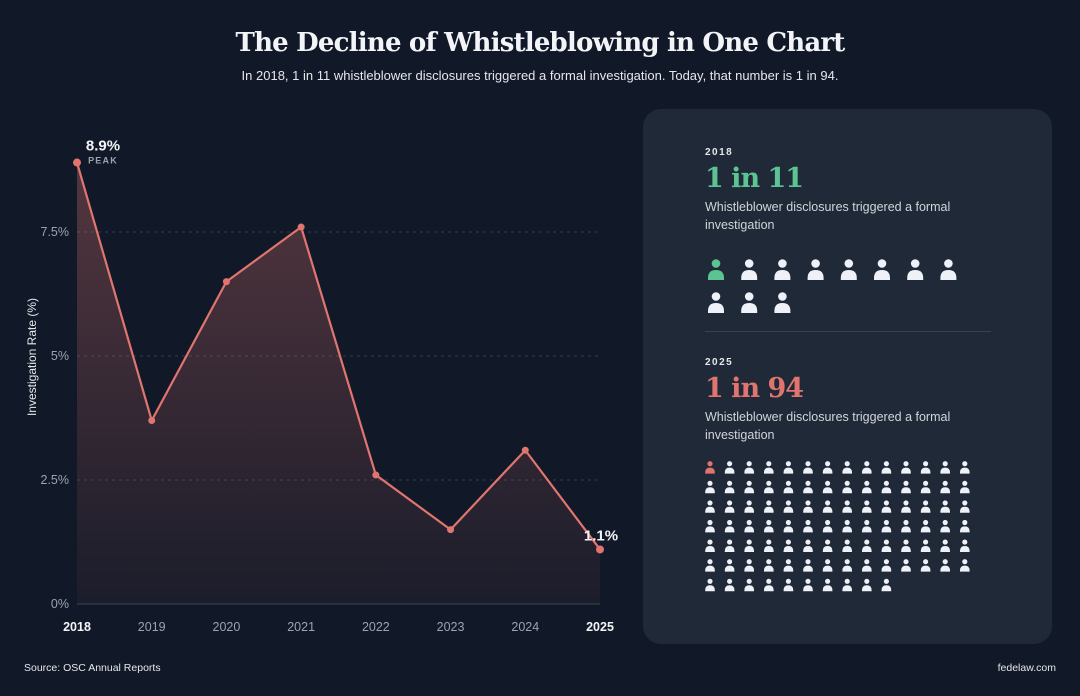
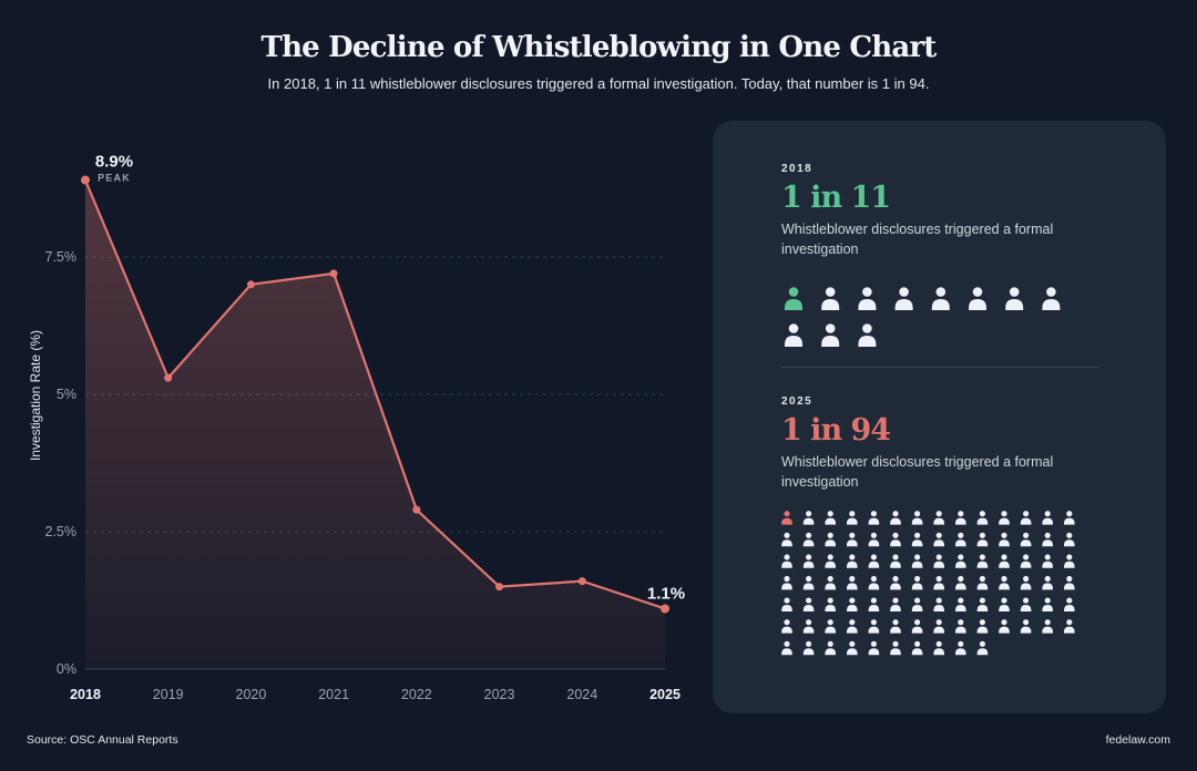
2019: 3.7% -> 5.3%
2020: 6.5% -> 7.0%
2021: 7.6% -> 7.2%
2022: 2.6% -> 2.9%
2024: 3.1% -> 1.6%
